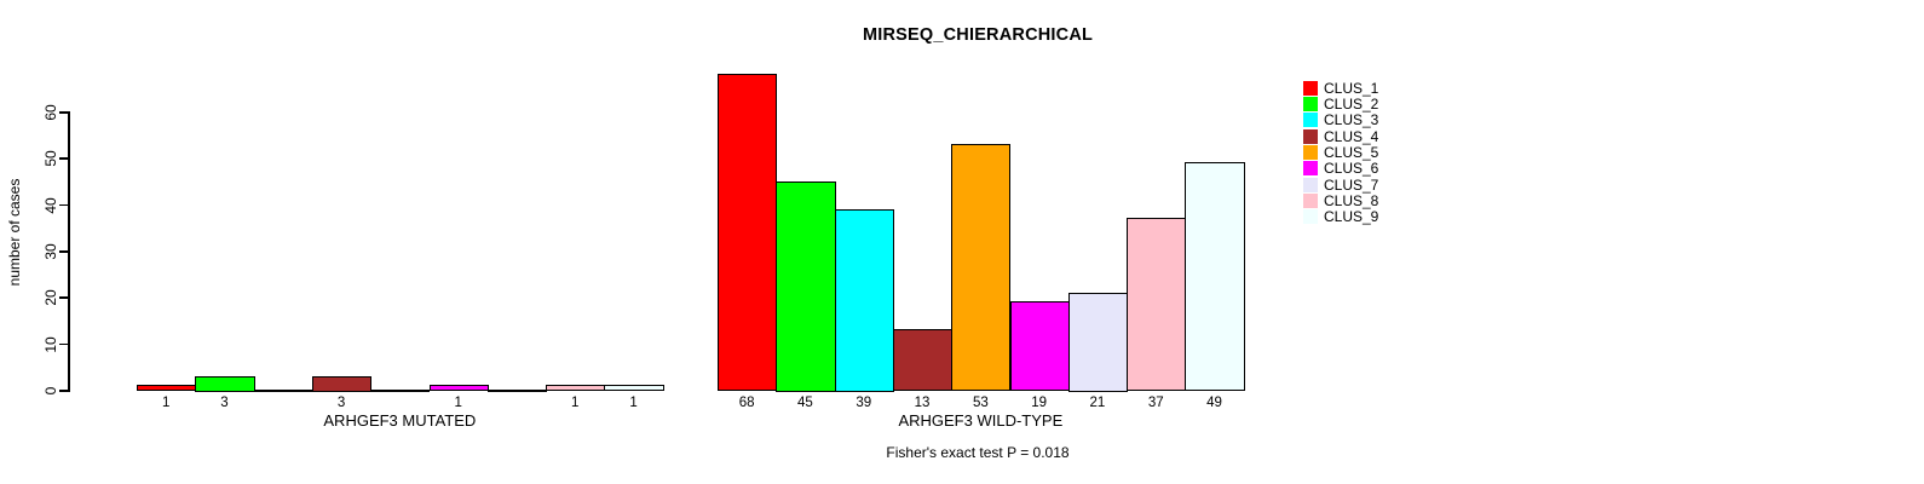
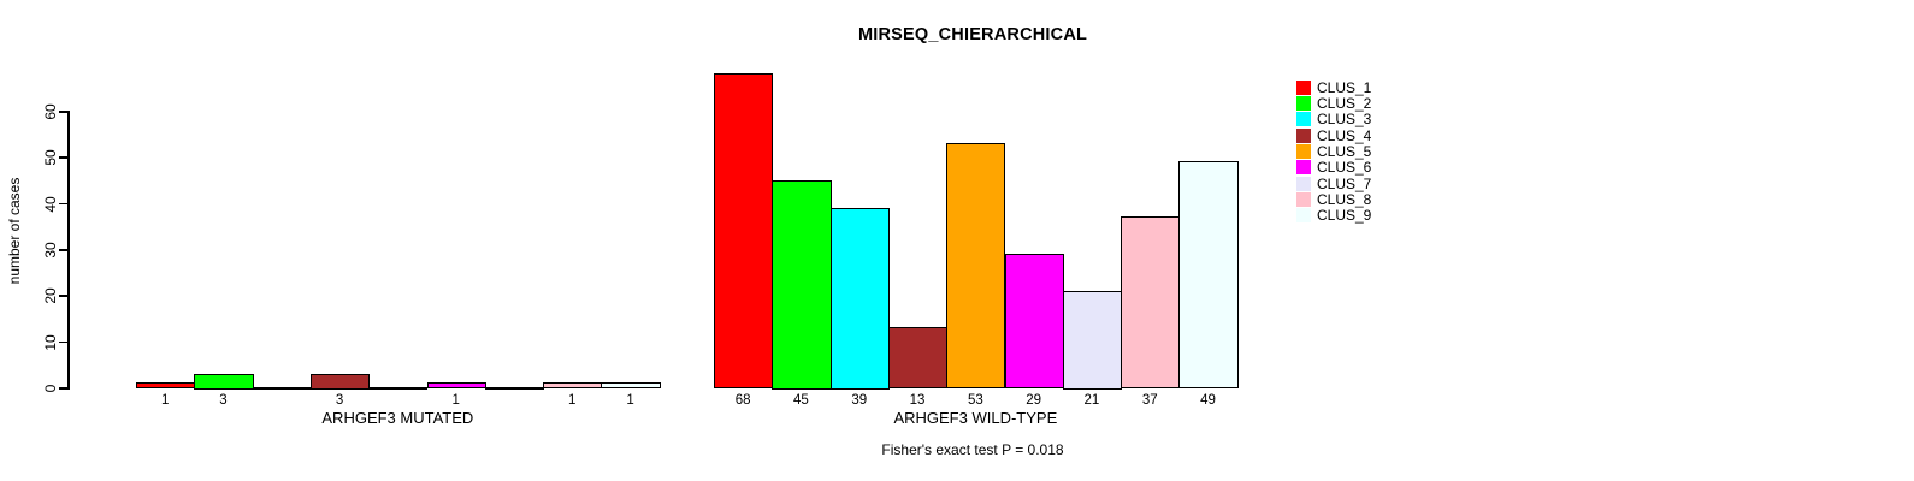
CLUS_6/ARHGEF3 WILD-TYPE: 19 -> 29
